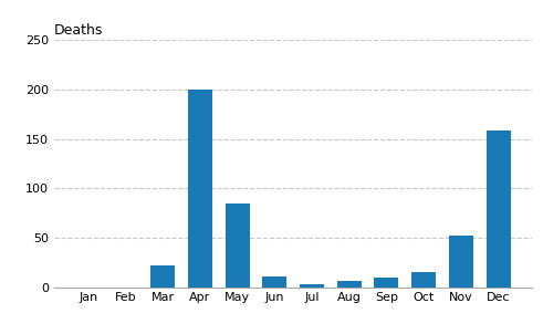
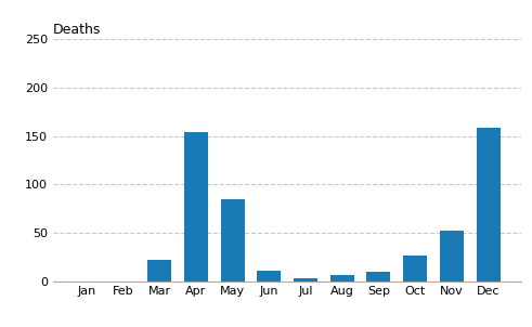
Apr: 200 -> 154
Oct: 15 -> 26
